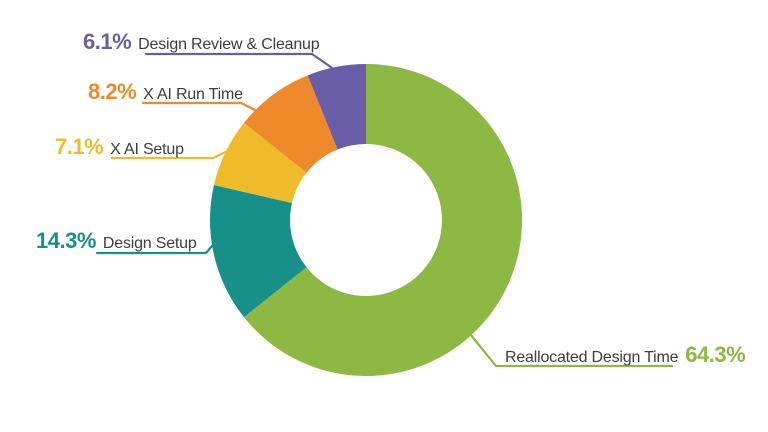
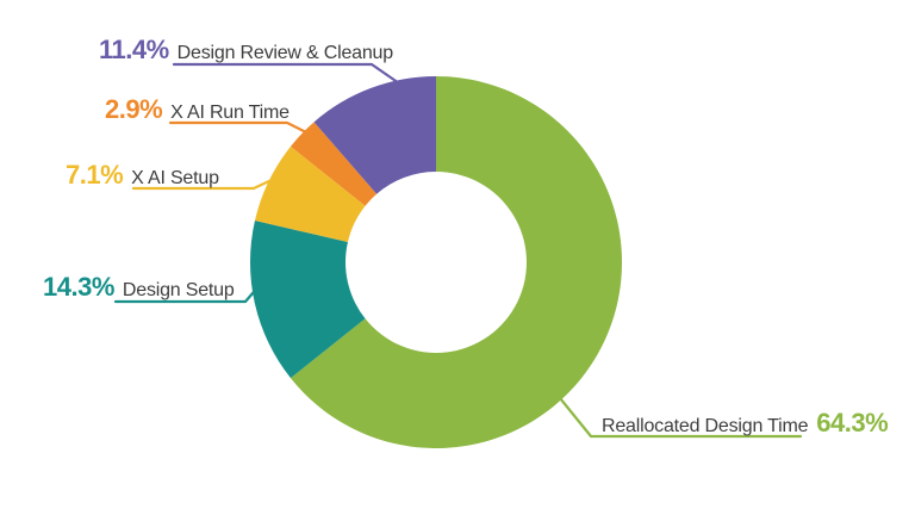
X AI Run Time: 8.2% -> 2.9%
Design Review & Cleanup: 6.1% -> 11.4%
